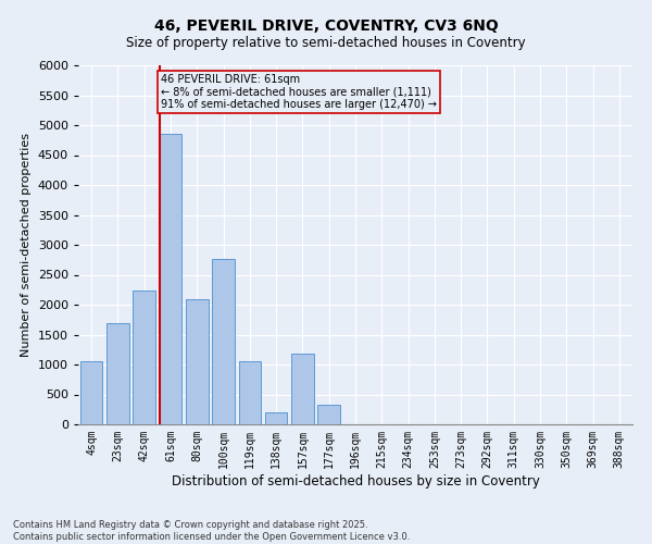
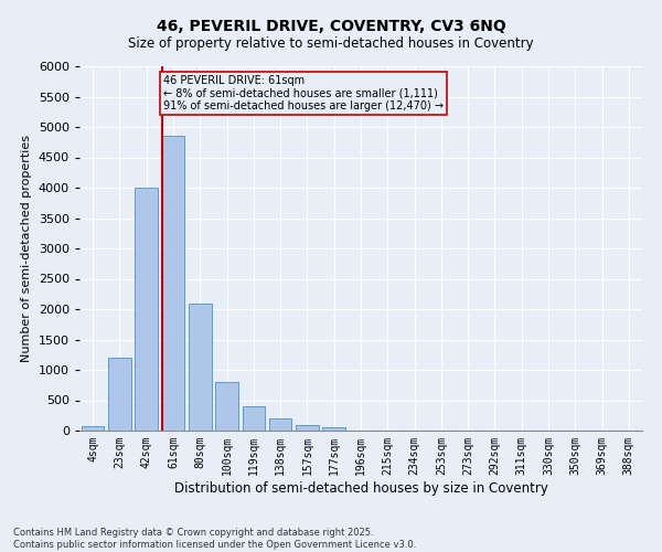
4sqm: 1060 -> 70
23sqm: 1700 -> 1200
42sqm: 2240 -> 4000
100sqm: 2760 -> 800
119sqm: 1060 -> 400
157sqm: 1180 -> 100
177sqm: 320 -> 60
